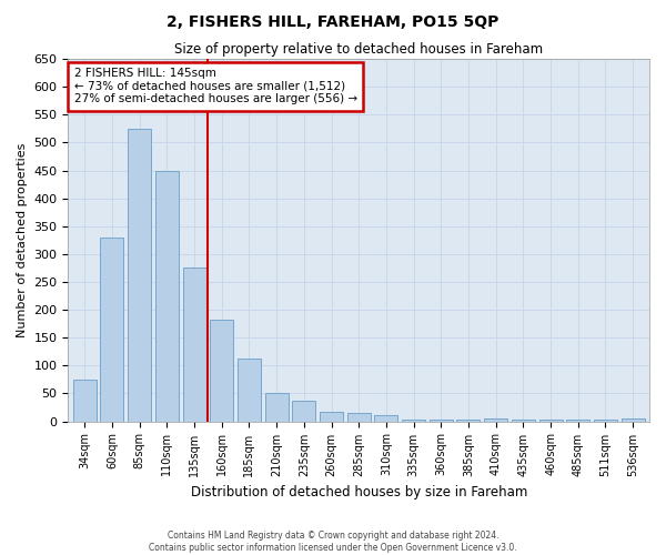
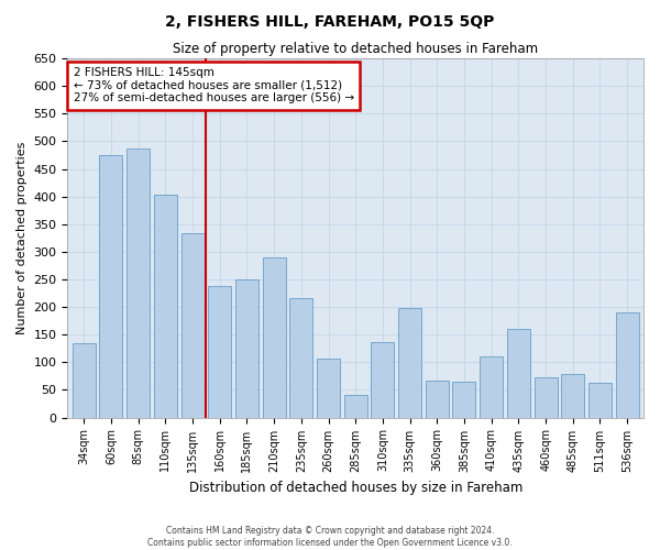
34sqm: 75 -> 134
60sqm: 330 -> 474
85sqm: 525 -> 486
110sqm: 450 -> 404
135sqm: 275 -> 334
160sqm: 183 -> 238
185sqm: 113 -> 250
210sqm: 50 -> 290
235sqm: 37 -> 216
260sqm: 18 -> 106
285sqm: 15 -> 40
310sqm: 12 -> 136
335sqm: 4 -> 198
360sqm: 3 -> 66
385sqm: 3 -> 64
410sqm: 5 -> 110
435sqm: 3 -> 160
460sqm: 3 -> 72
485sqm: 3 -> 78
511sqm: 3 -> 62
536sqm: 5 -> 190
